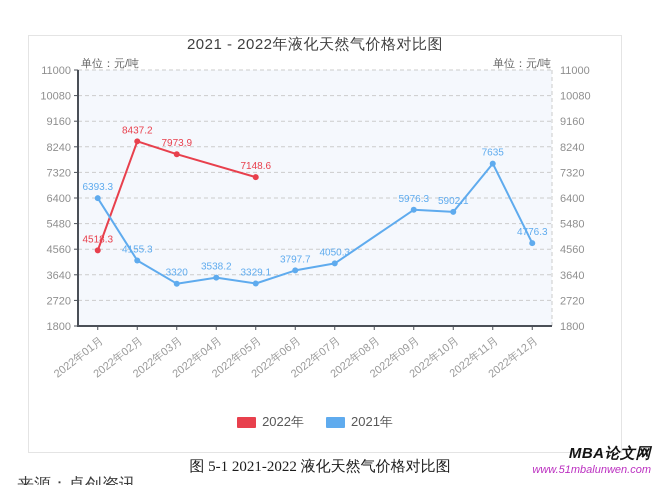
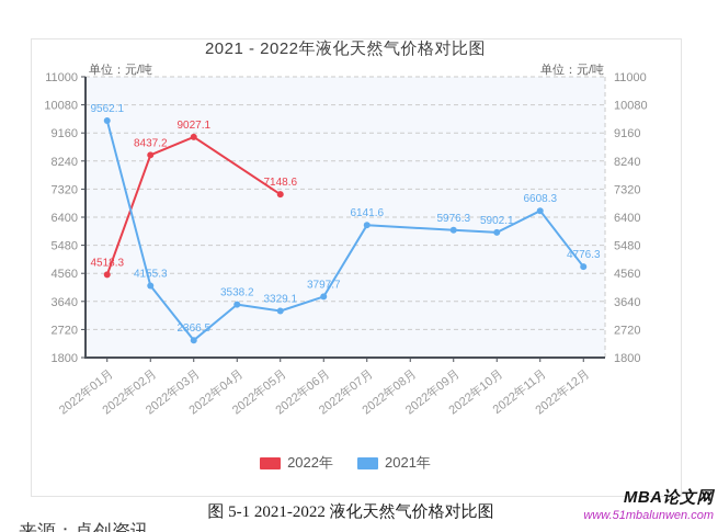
2021年/2022年01月: 6393.3 -> 9562.1
2022年/2022年03月: 7973.9 -> 9027.1
2021年/2022年03月: 3320 -> 2366.5
2021年/2022年07月: 4050.3 -> 6141.6
2021年/2022年11月: 7635 -> 6608.3
